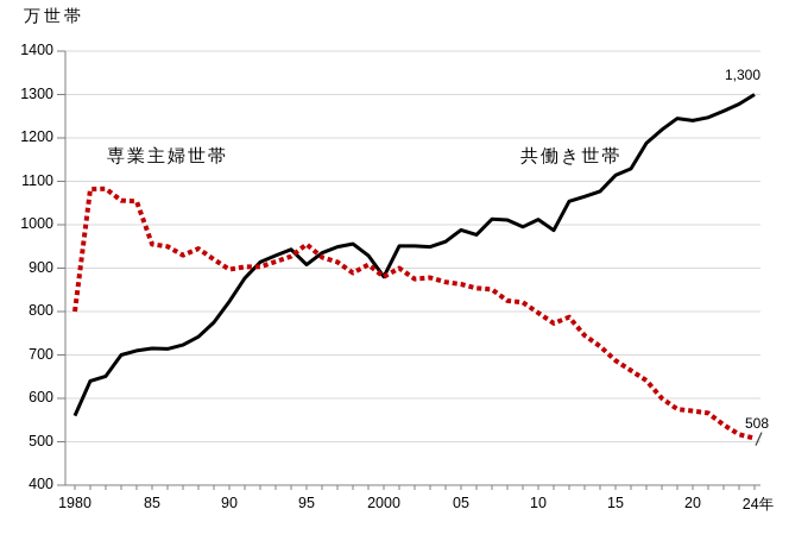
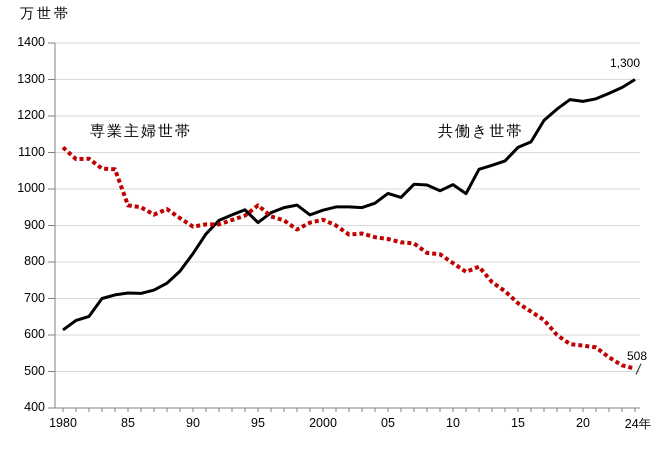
専業主婦世帯/1980: 800 -> 1110
共働き世帯/1980: 560 -> 610
専業主婦世帯/2000: 880 -> 920
共働き世帯/2000: 880 -> 940
